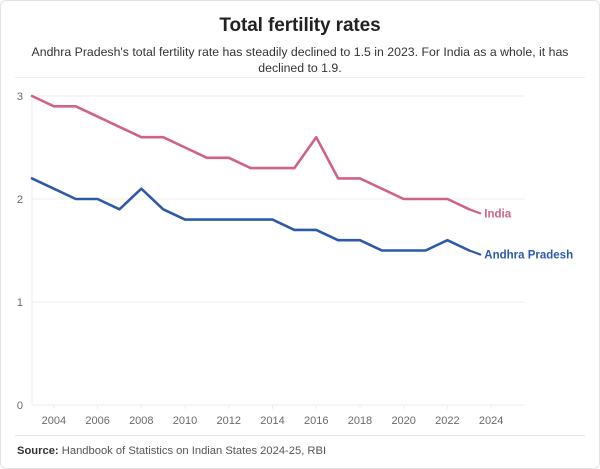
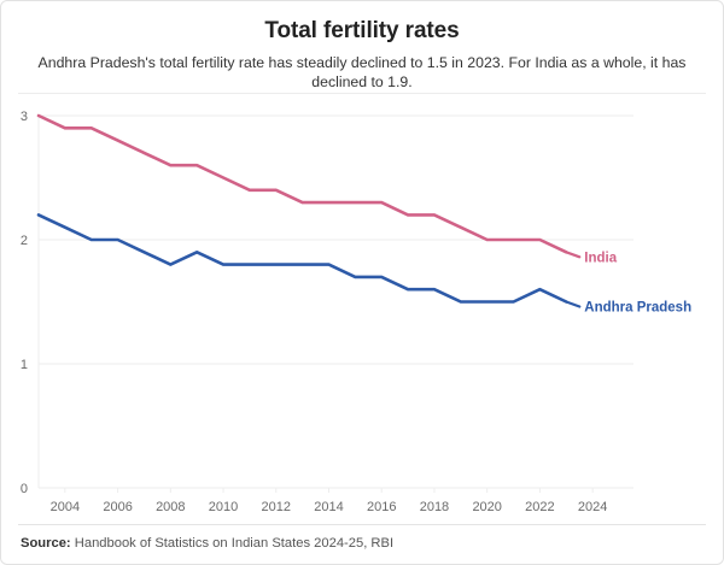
Andhra Pradesh/2008: 2.1 -> 1.8
India/2016: 2.6 -> 2.3
